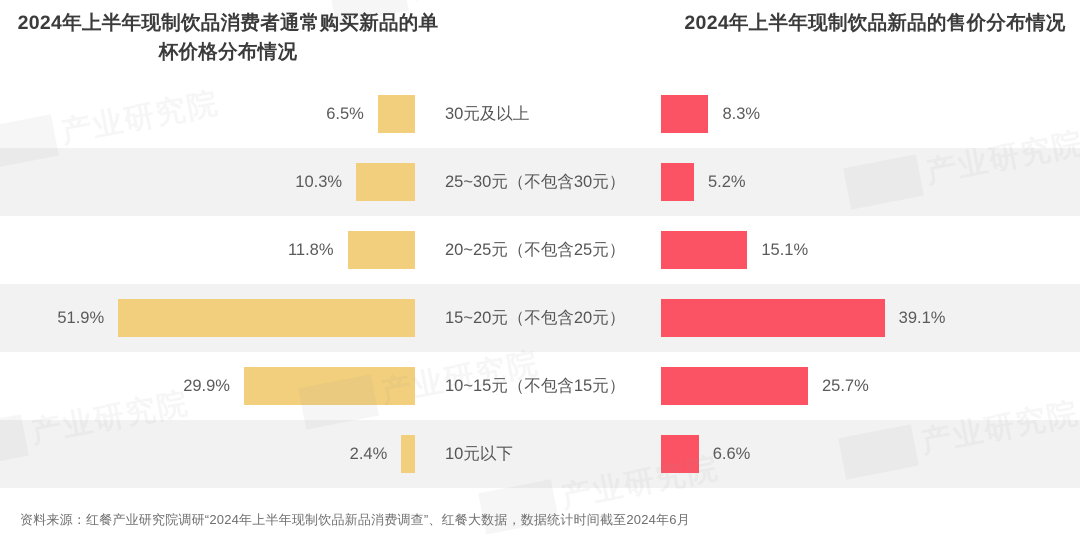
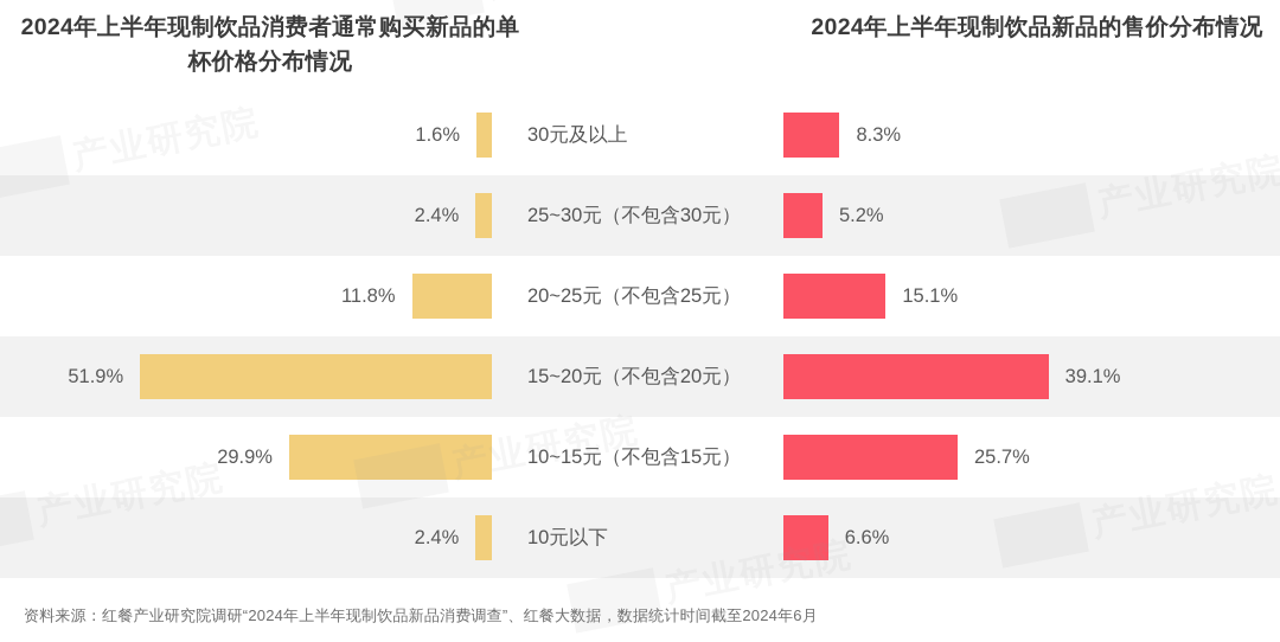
2024年上半年现制饮品消费者通常购买新品的单杯价格分布情况/30元及以上: 6.5% -> 1.6%
2024年上半年现制饮品消费者通常购买新品的单杯价格分布情况/25~30元（不包含30元）: 10.3% -> 2.4%
